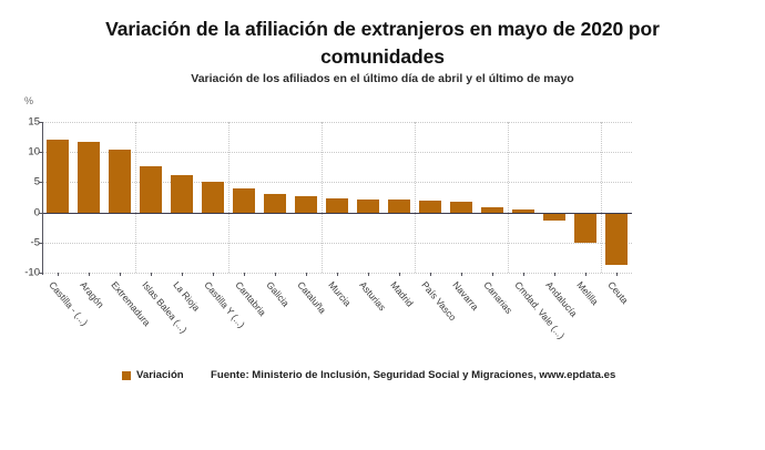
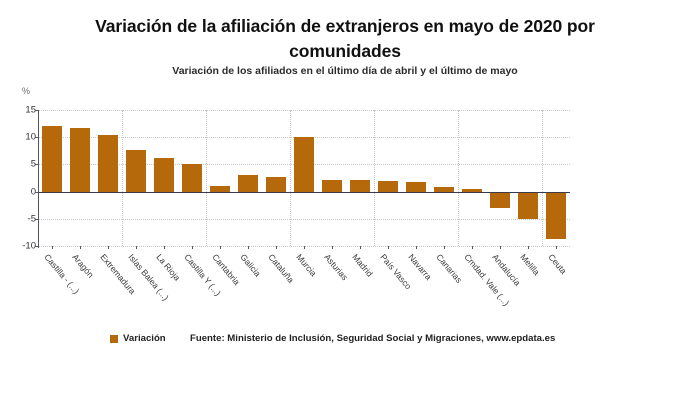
Cantabria: 4 -> 1
Murcia: 2 -> 10
Andalucía: -1 -> -3
